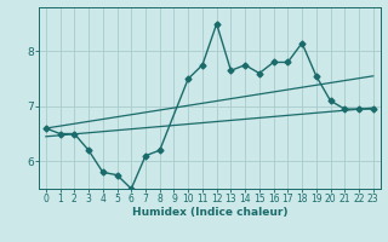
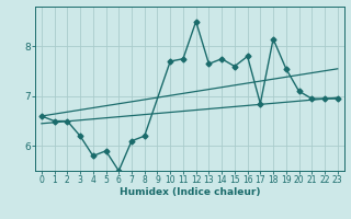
5: 5.75 -> 5.90
10: 7.50 -> 7.70
17: 7.80 -> 6.85
